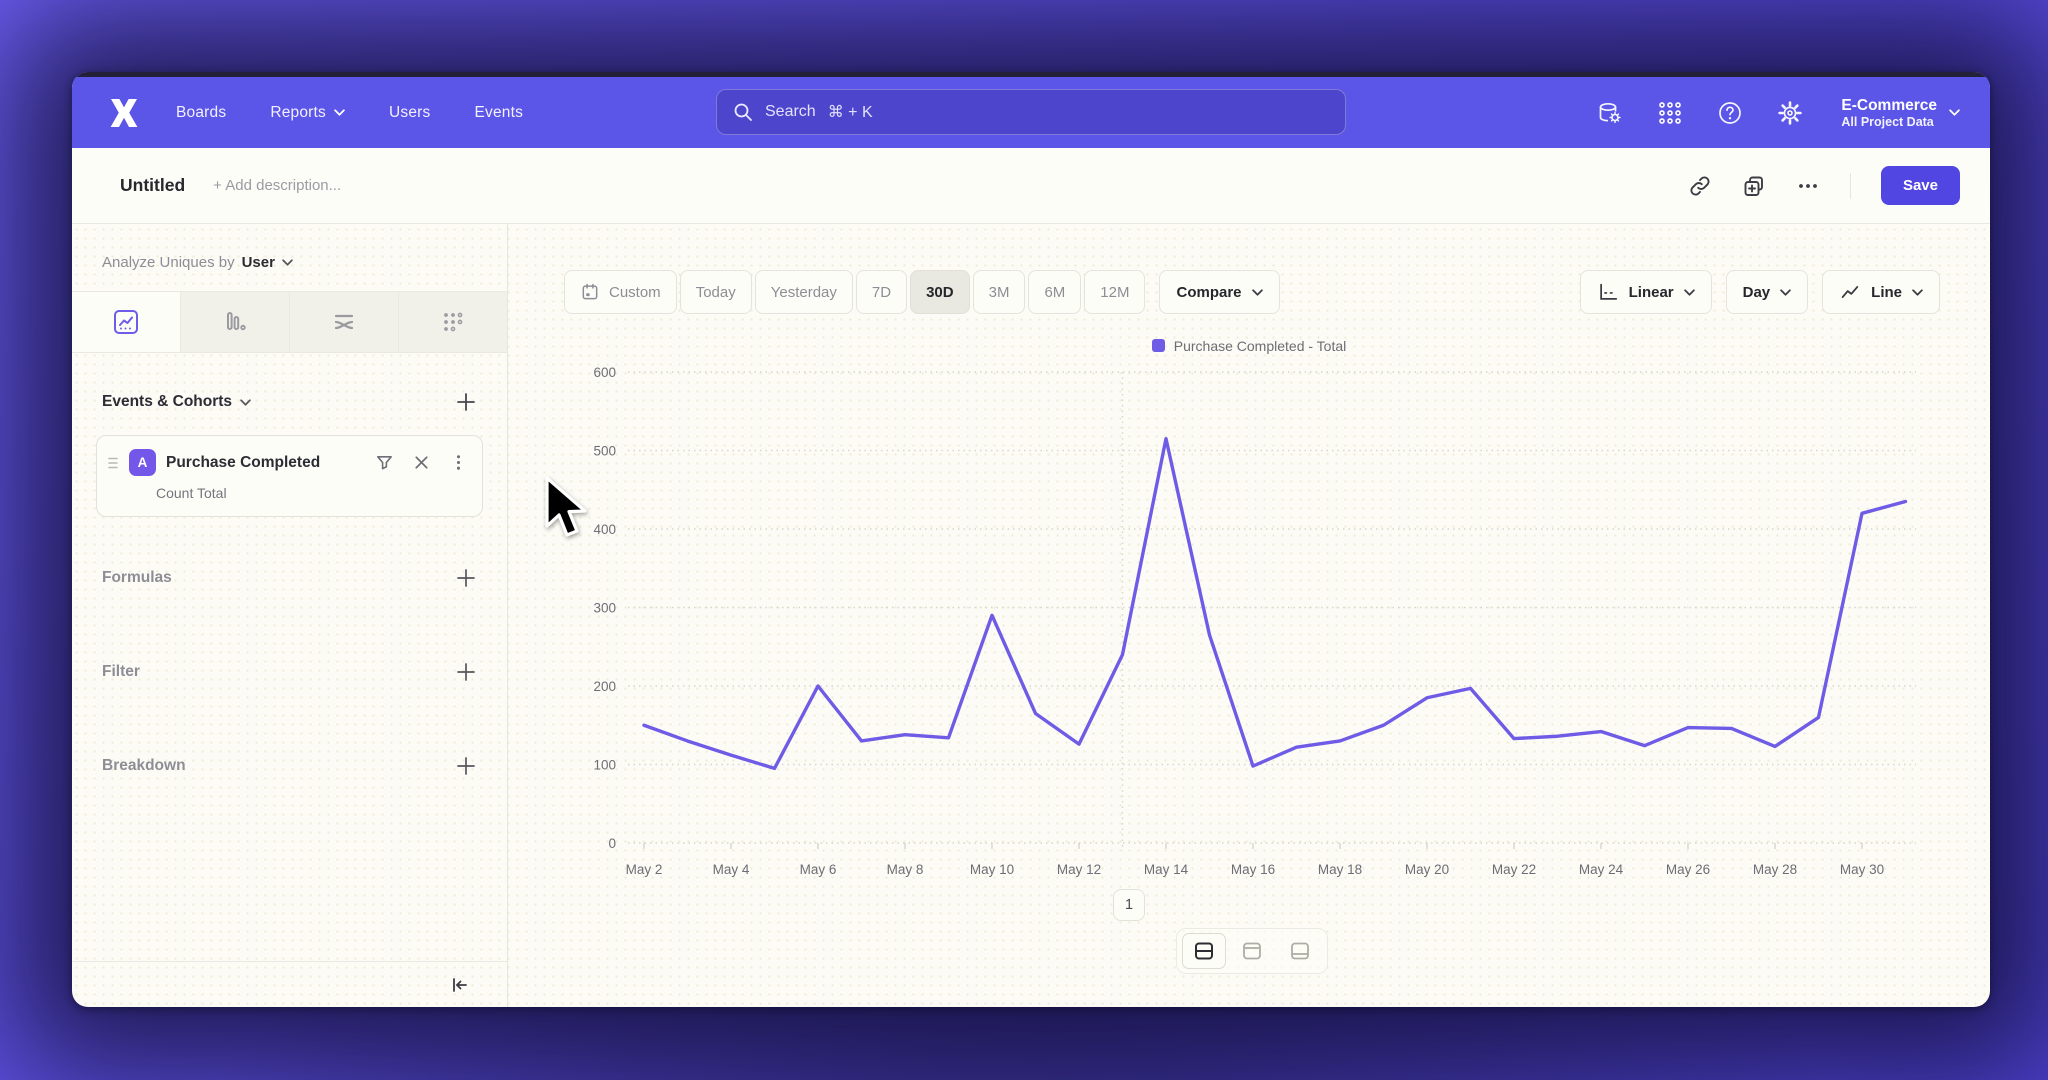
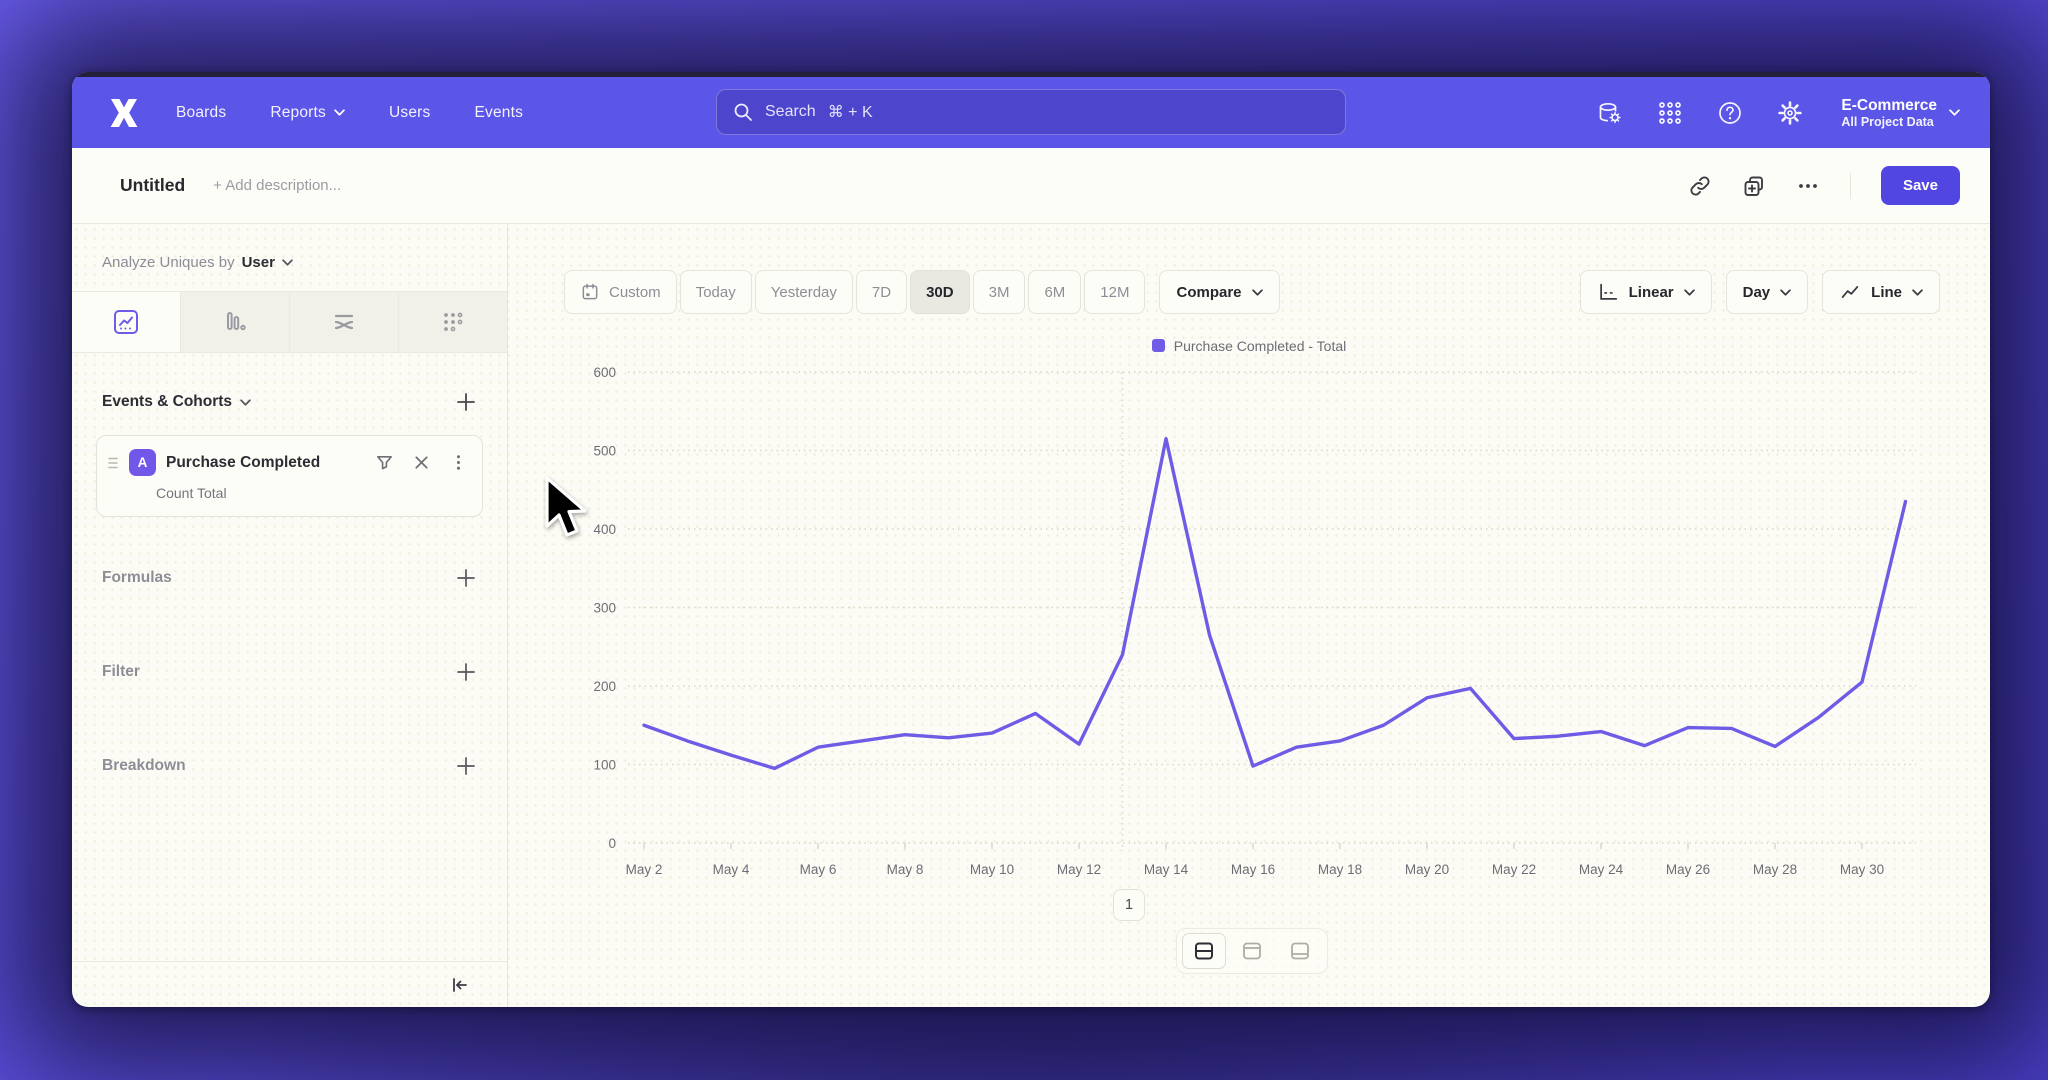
May 6: 200 -> 120
May 10: 290 -> 140
May 30: 420 -> 200
